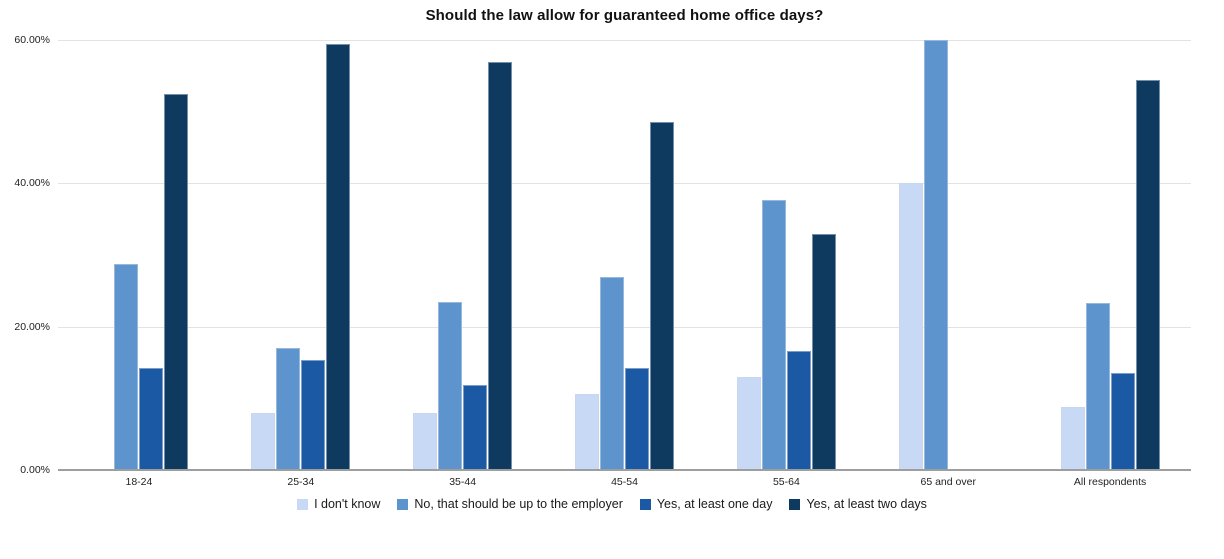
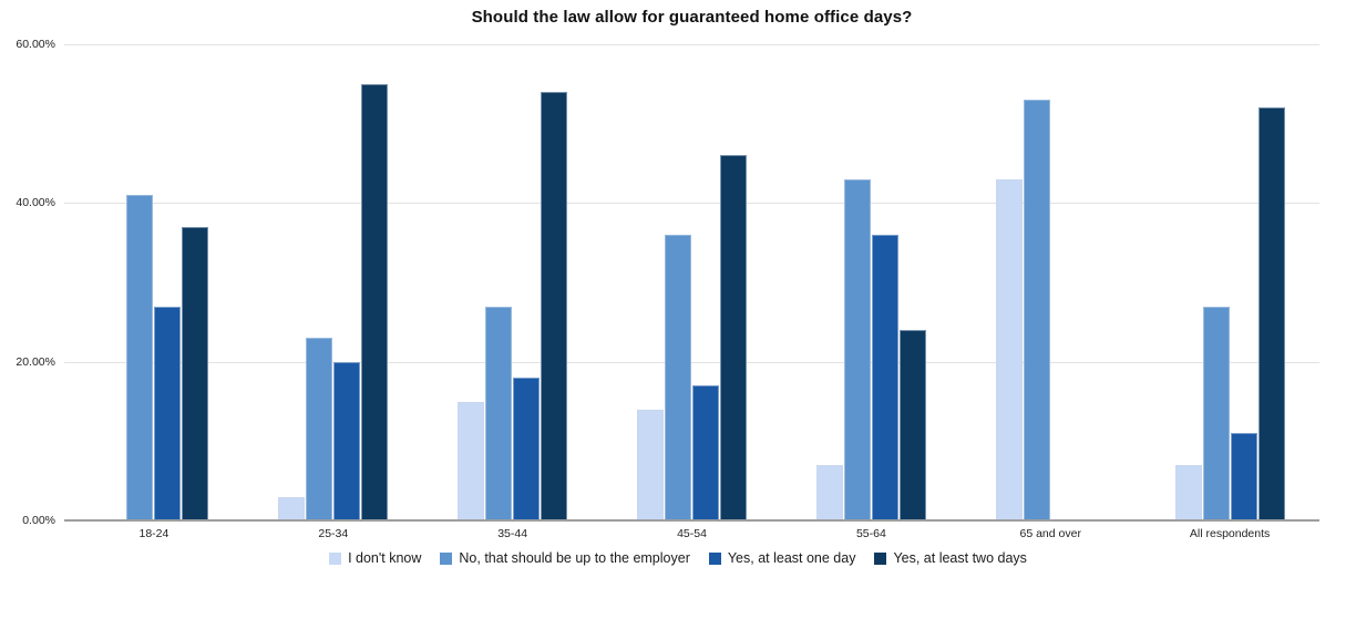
No, that should be up to the employer/18-24: 29% -> 41%
Yes, at least one day/18-24: 14% -> 27%
Yes, at least two days/18-24: 52% -> 37%
I don't know/25-34: 8% -> 3%
No, that should be up to the employer/25-34: 17% -> 23%
Yes, at least one day/25-34: 15% -> 20%
Yes, at least two days/25-34: 60% -> 55%
I don't know/35-44: 8% -> 15%
No, that should be up to the employer/35-44: 23% -> 27%
Yes, at least one day/35-44: 12% -> 18%
Yes, at least two days/35-44: 57% -> 54%
I don't know/45-54: 11% -> 14%
No, that should be up to the employer/45-54: 27% -> 36%
Yes, at least one day/45-54: 14% -> 17%
Yes, at least two days/45-54: 48% -> 46%
I don't know/55-64: 13% -> 7%
No, that should be up to the employer/55-64: 38% -> 43%
Yes, at least one day/55-64: 17% -> 36%
Yes, at least two days/55-64: 33% -> 24%
I don't know/65 and over: 40% -> 43%
No, that should be up to the employer/65 and over: 60% -> 53%
I don't know/All respondents: 9% -> 7%
No, that should be up to the employer/All respondents: 23% -> 27%
Yes, at least one day/All respondents: 14% -> 11%
Yes, at least two days/All respondents: 54% -> 52%
